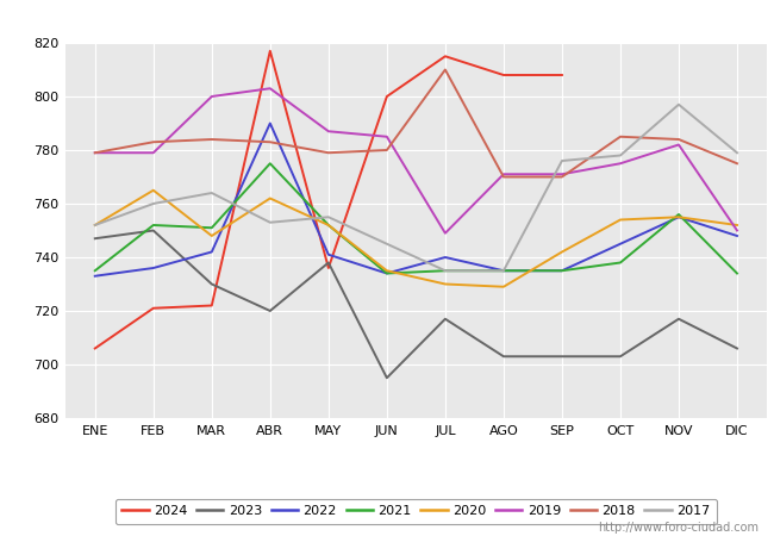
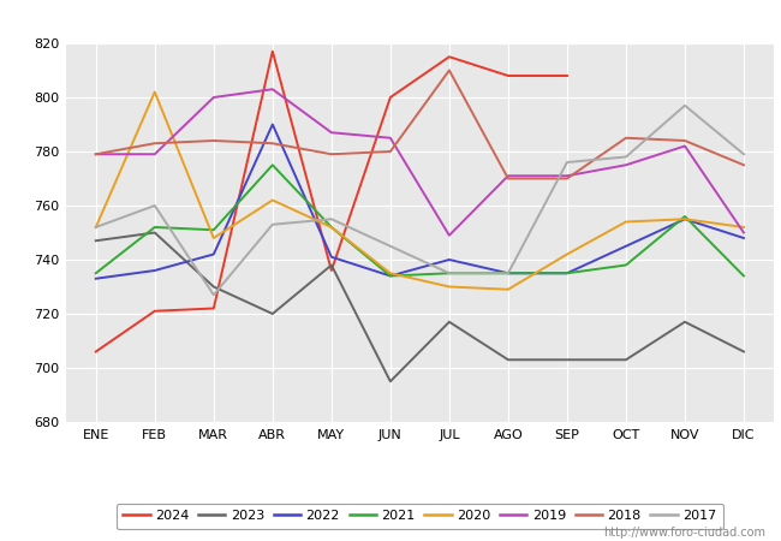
2020/FEB: 765 -> 802
2017/MAR: 764 -> 727
